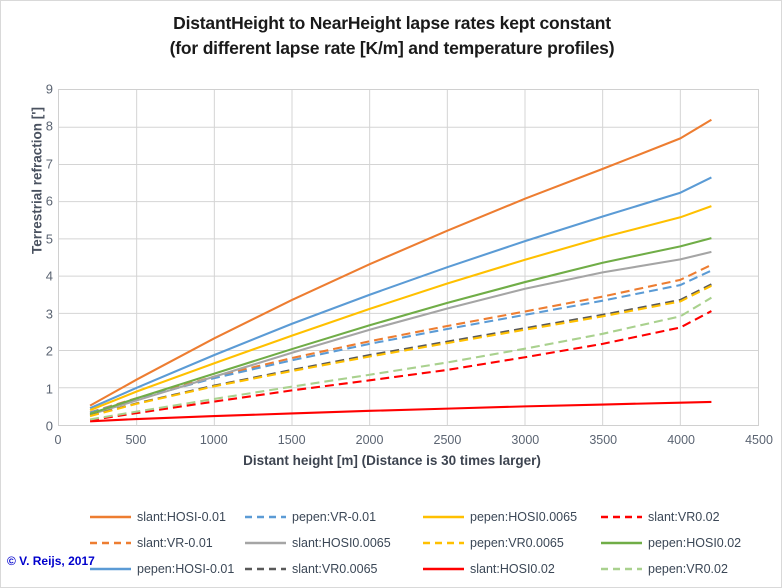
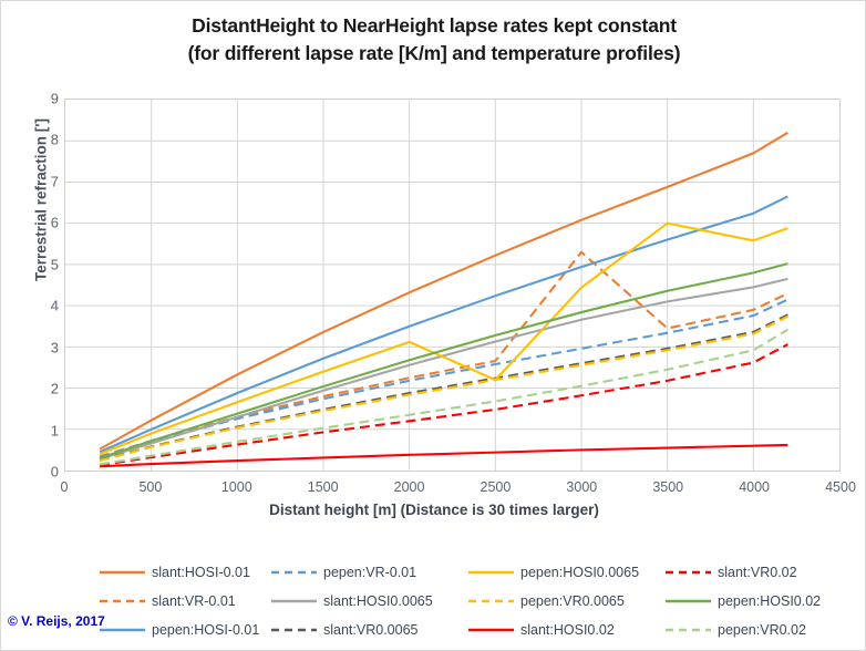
pepen:HOSI0.0065/2500: 3.8 -> 2.2
slant:VR-0.01/3000: 3.0 -> 5.3
pepen:HOSI0.0065/3500: 5.0 -> 6.0
